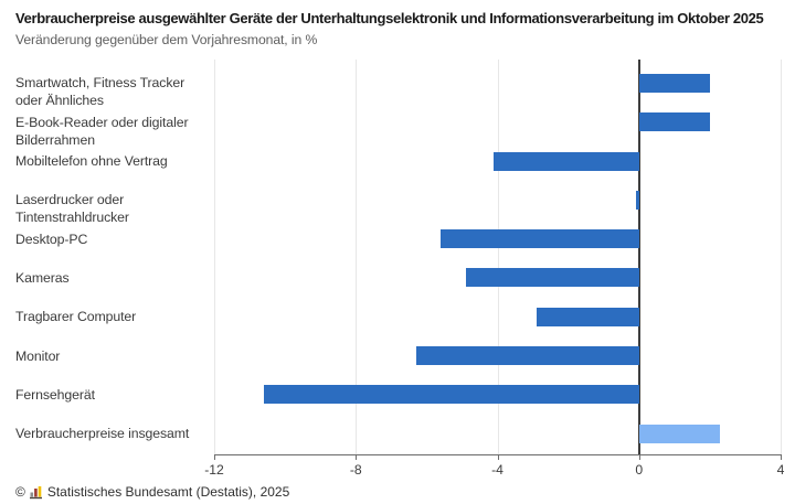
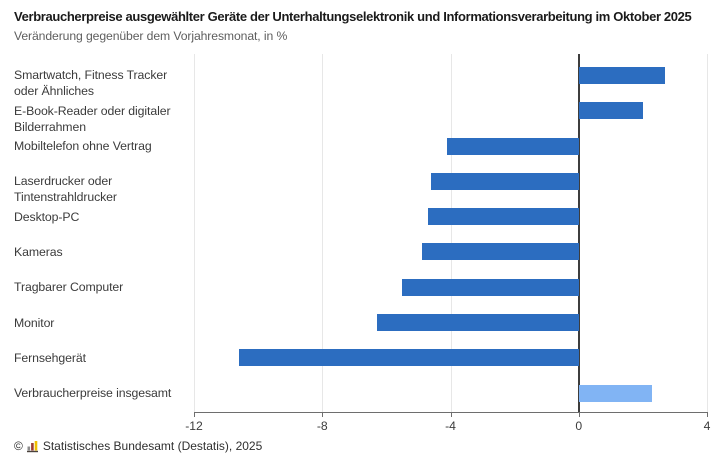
Smartwatch, Fitness Tracker oder Ähnliches: 2.0 -> 2.7
Laserdrucker oder Tintenstrahldrucker: -0.1 -> -4.6
Desktop-PC: -5.6 -> -4.7
Tragbarer Computer: -2.9 -> -5.5
